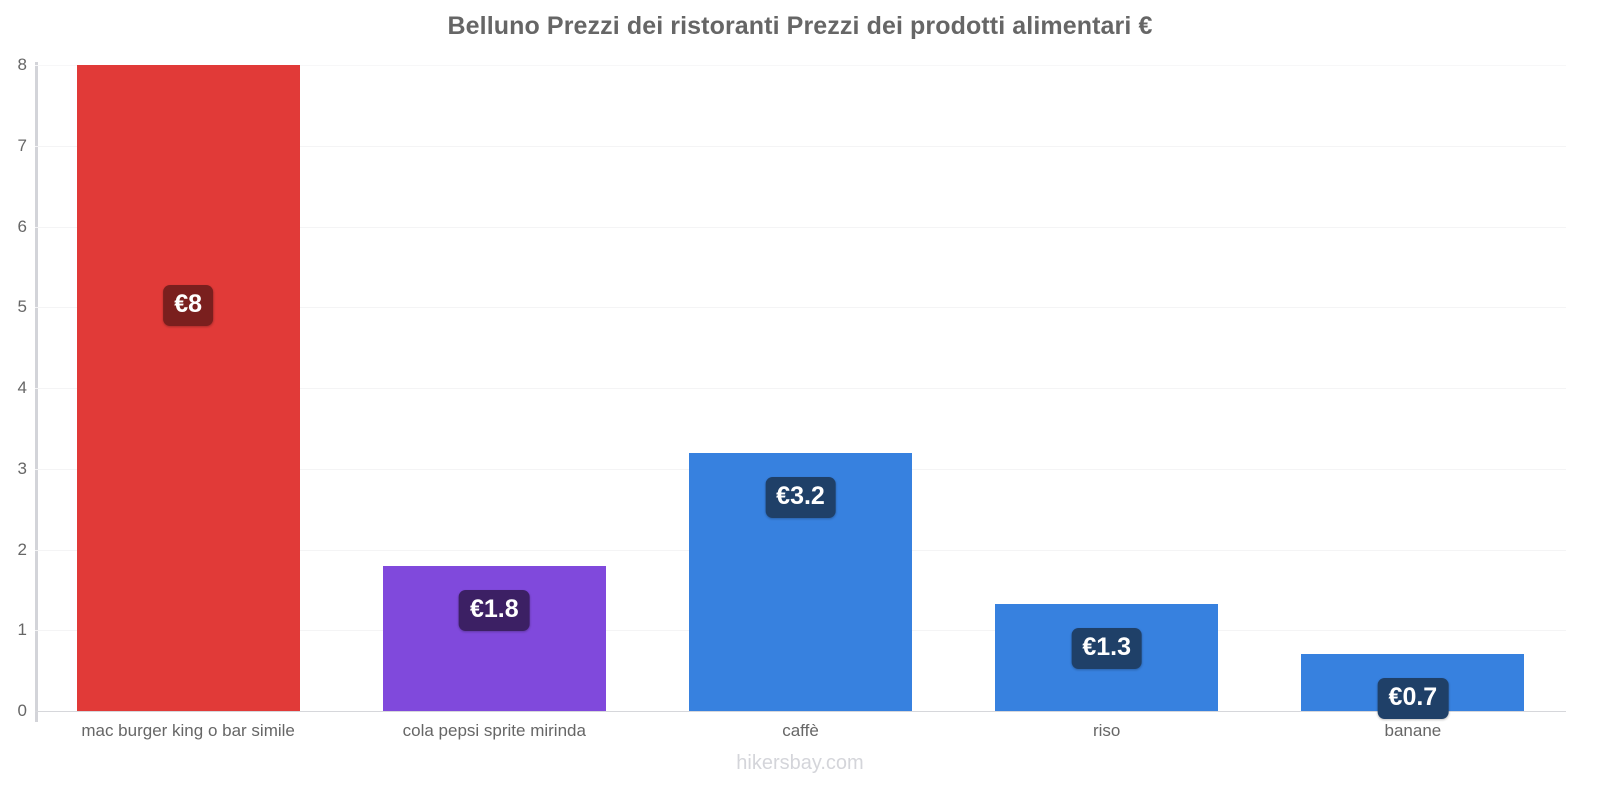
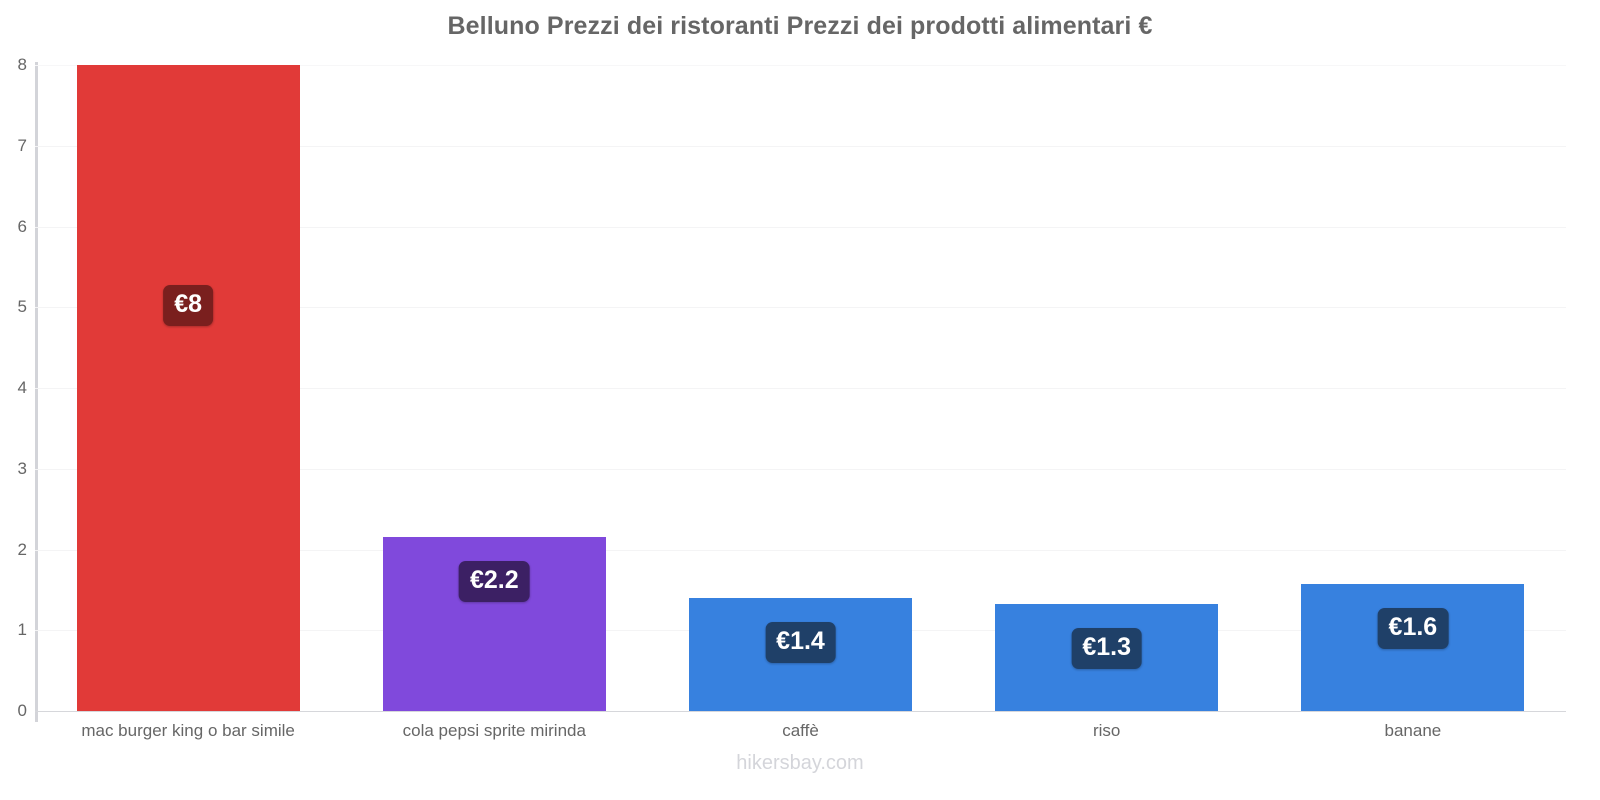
cola pepsi sprite mirinda: €1.8 -> €2.2
caffè: €3.2 -> €1.4
banane: €0.7 -> €1.6
